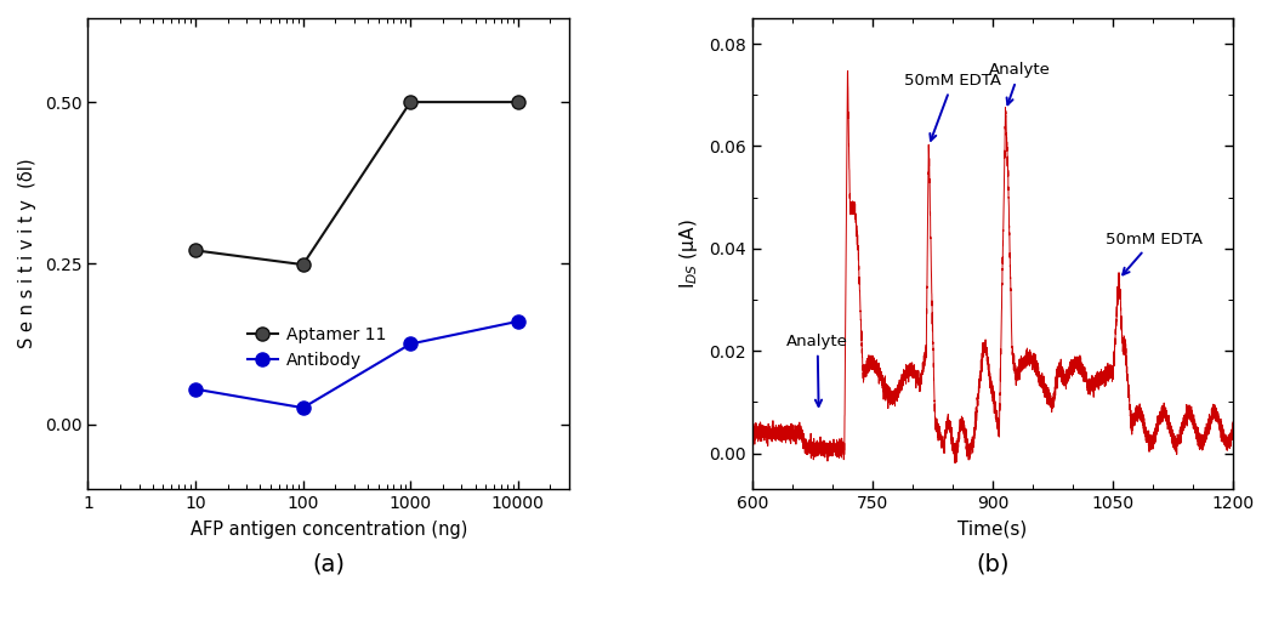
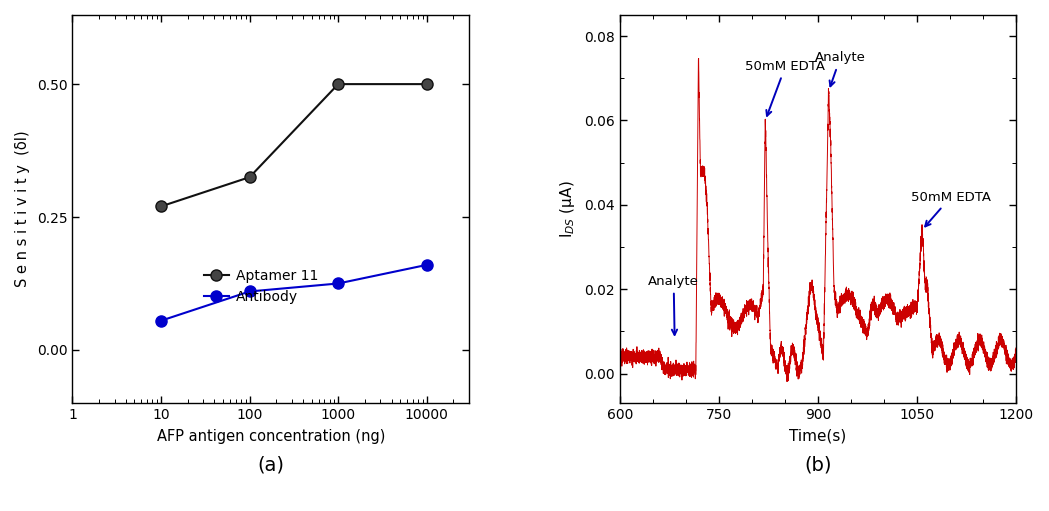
Aptamer 11/100: 0.248 -> 0.325
Antibody/100: 0.026 -> 0.110
